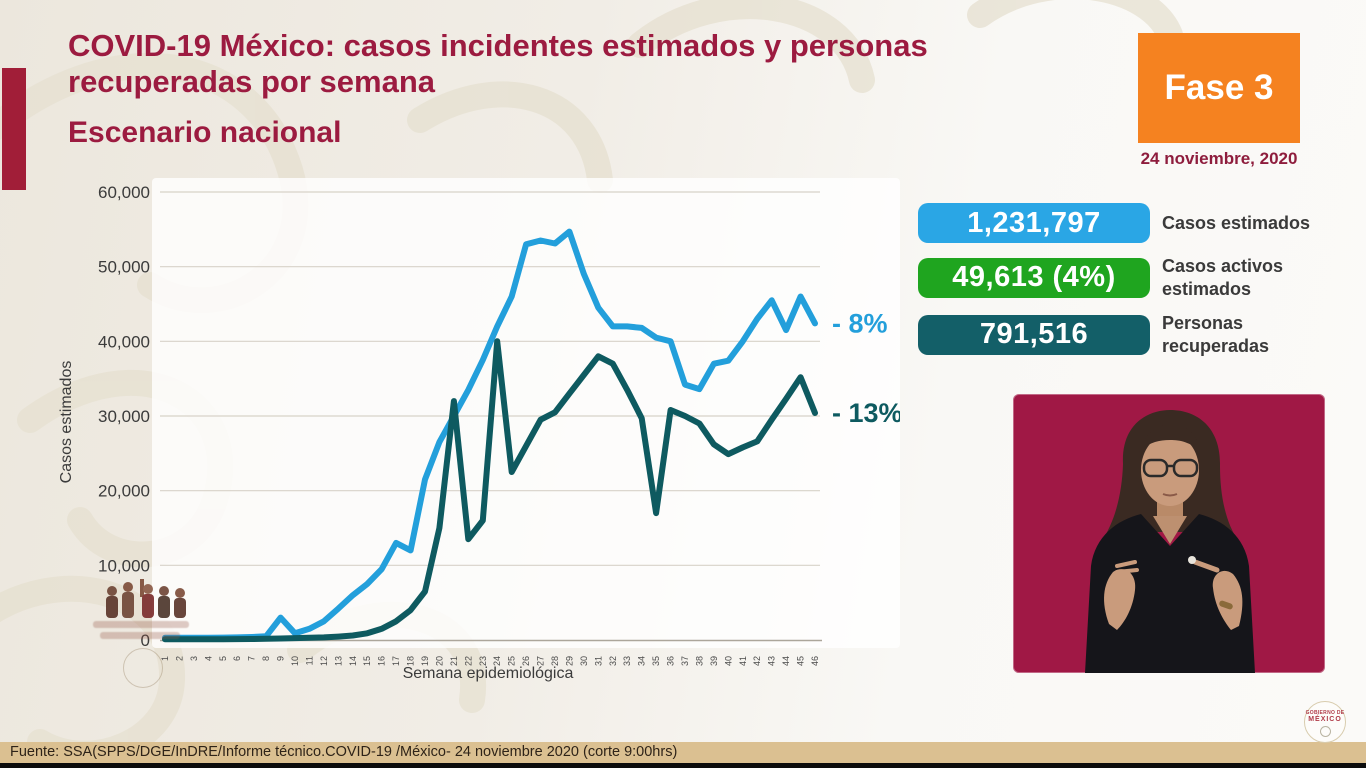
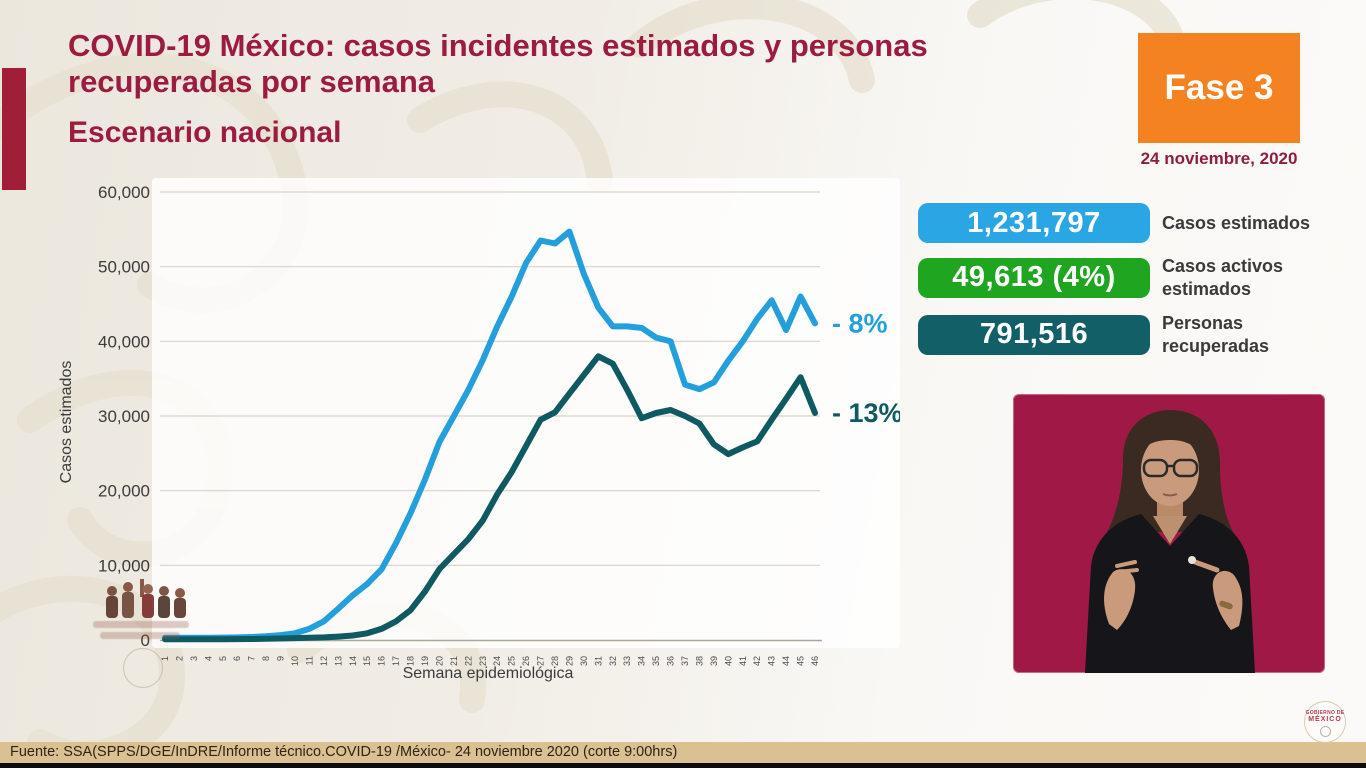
Casos estimados/9: 3000 -> 1000
Casos estimados/18: 12000 -> 17000
Personas recuperadas/20: 15000 -> 10000
Personas recuperadas/21: 32000 -> 12000
Personas recuperadas/24: 40000 -> 20000
Casos estimados/26: 53000 -> 50000
Personas recuperadas/35: 17000 -> 30000
Casos estimados/39: 37000 -> 34000
